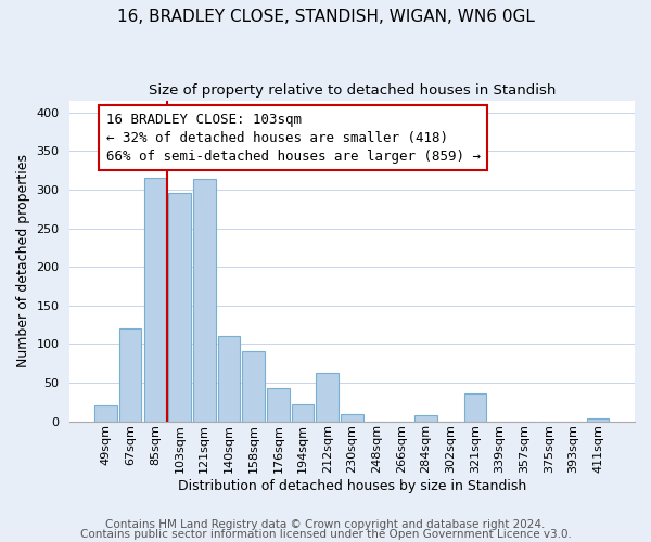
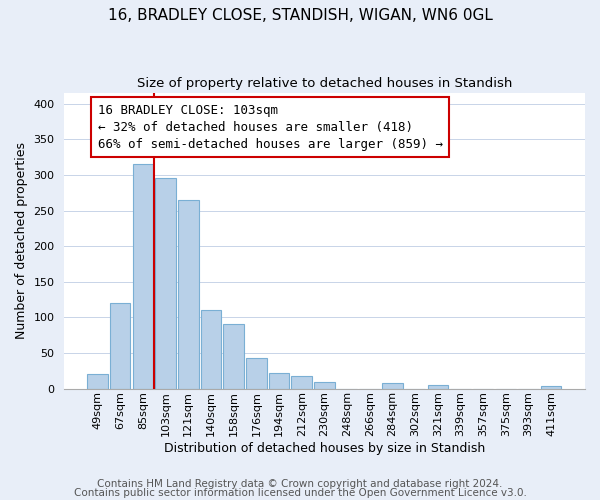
121sqm: 314 -> 265
212sqm: 62 -> 18
321sqm: 36 -> 5
